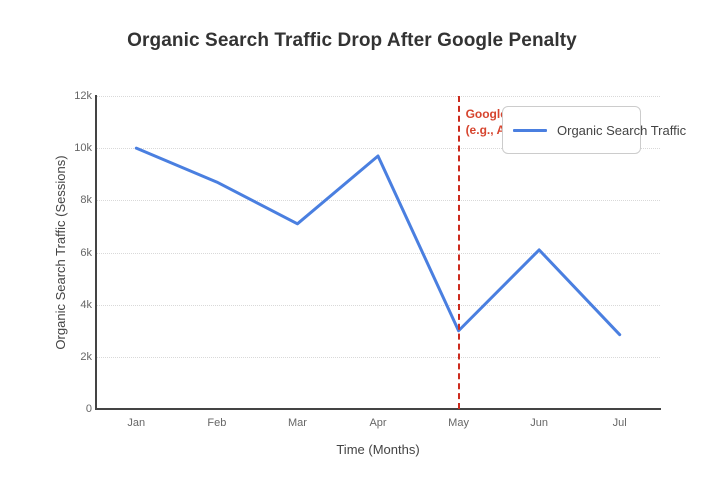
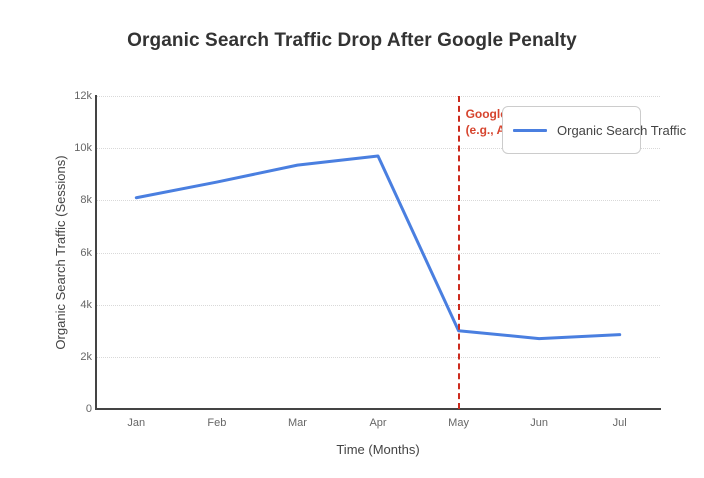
Jan: 10.0k -> 8.1k
Mar: 7.1k -> 9.4k
Jun: 6.1k -> 2.7k
